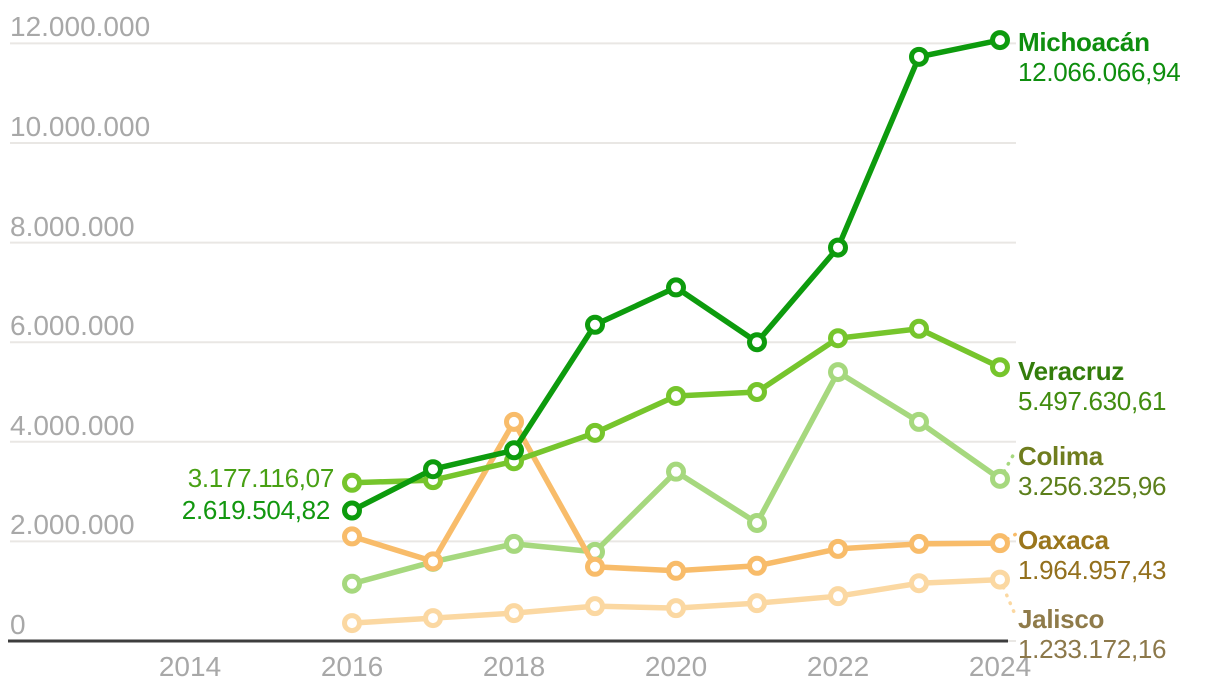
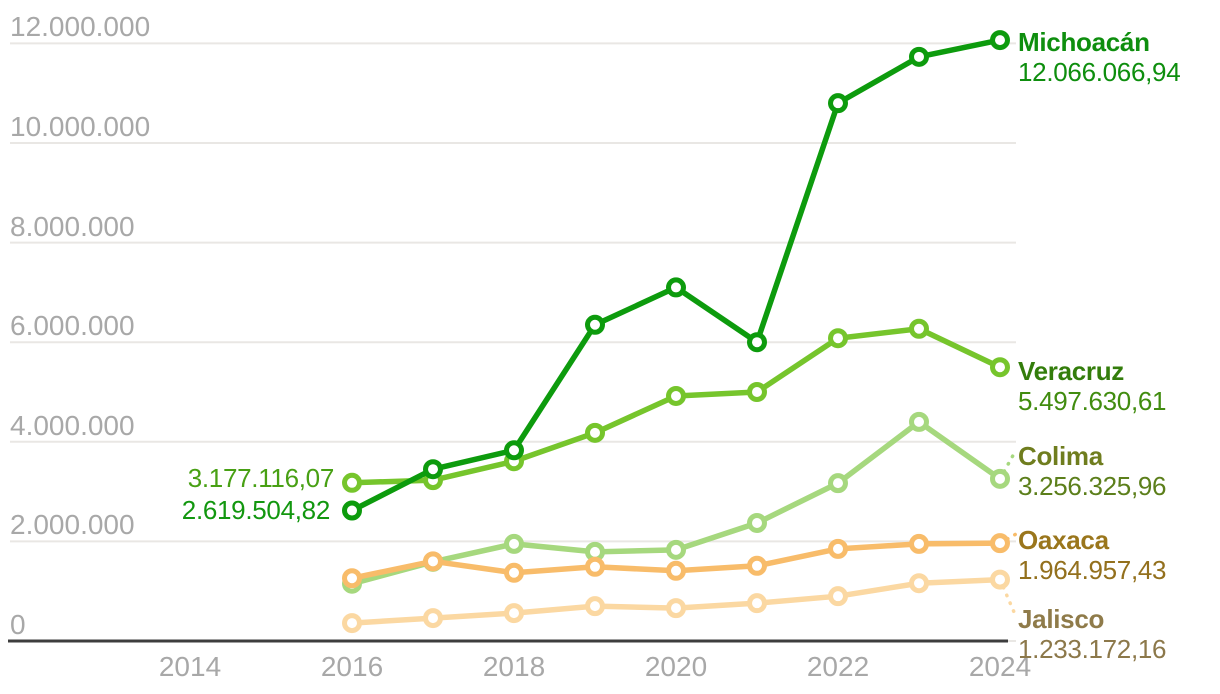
Oaxaca/2016: 2100000 -> 1300000
Oaxaca/2018: 4400000 -> 1400000
Colima/2020: 3400000 -> 1800000
Michoacán/2022: 7900000 -> 10800000
Colima/2022: 5400000 -> 3200000
